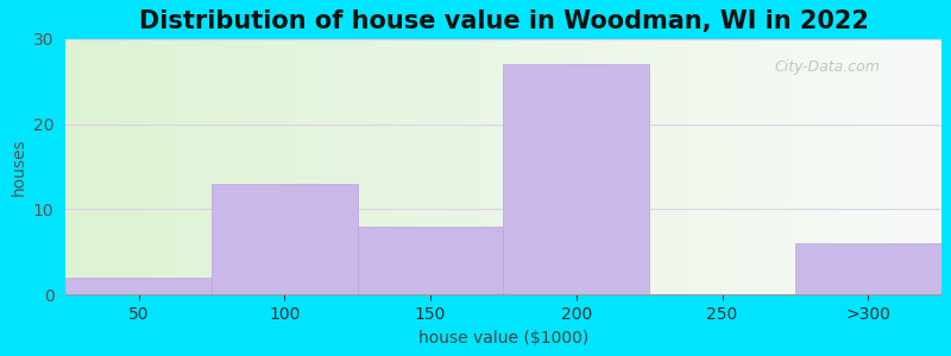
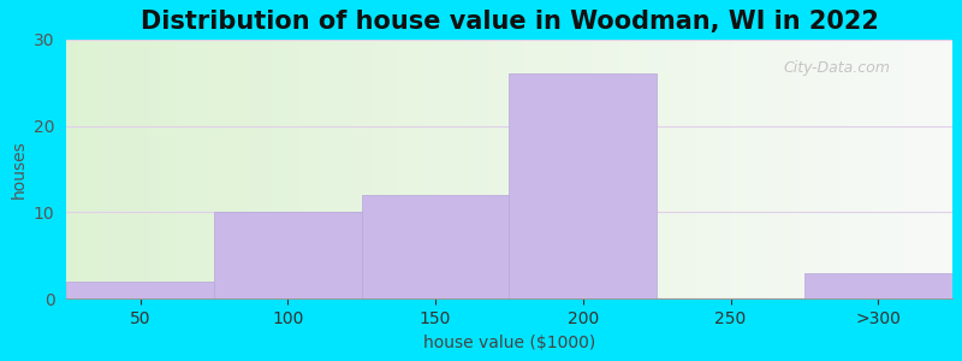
100: 13 -> 10
150: 8 -> 12
200: 27 -> 26
>300: 6 -> 3
